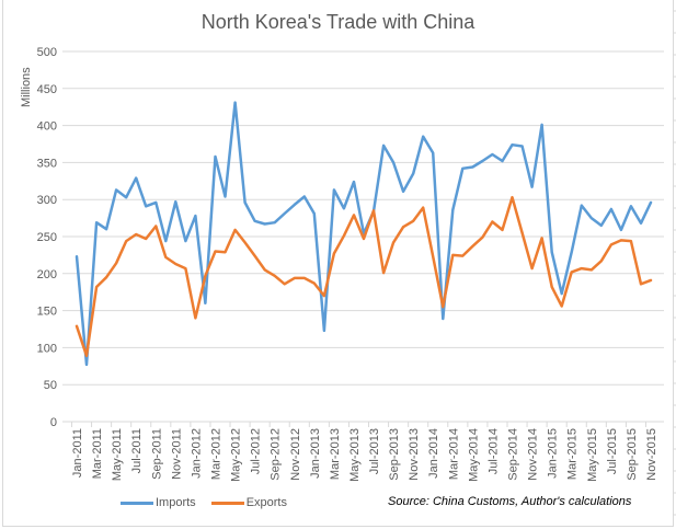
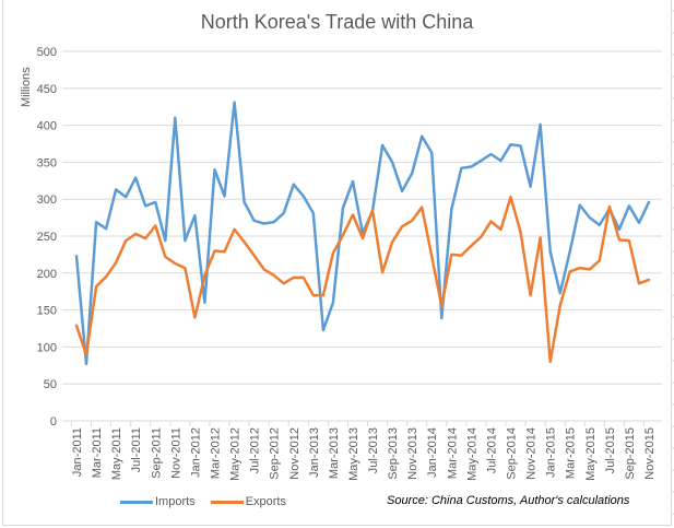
Imports/Nov-2011: 300 -> 410
Imports/Mar-2012: 360 -> 340
Imports/Nov-2012: 290 -> 320
Exports/Jan-2013: 190 -> 170
Imports/Mar-2013: 310 -> 160
Exports/Nov-2014: 210 -> 170
Exports/Jan-2015: 180 -> 80
Exports/Jul-2015: 240 -> 290
